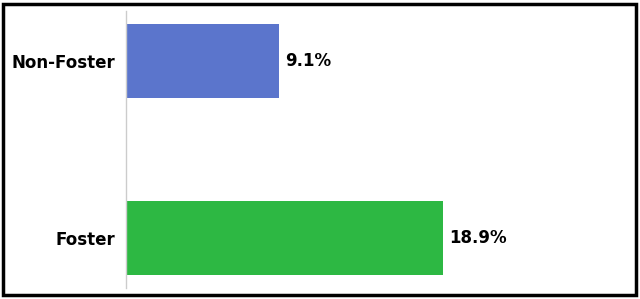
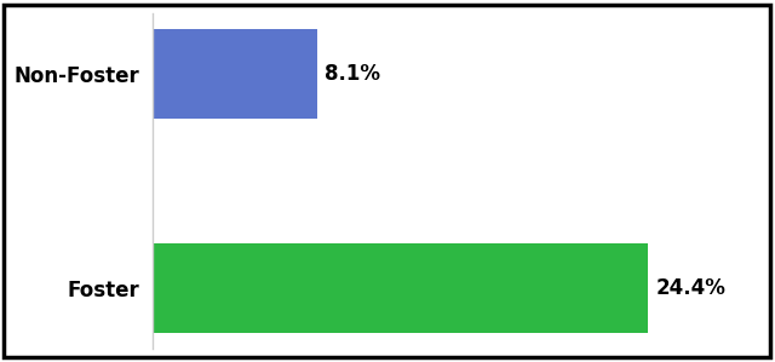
Non-Foster: 9.1% -> 8.1%
Foster: 18.9% -> 24.4%
